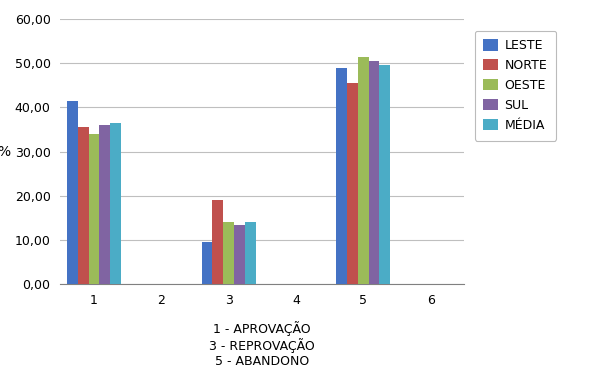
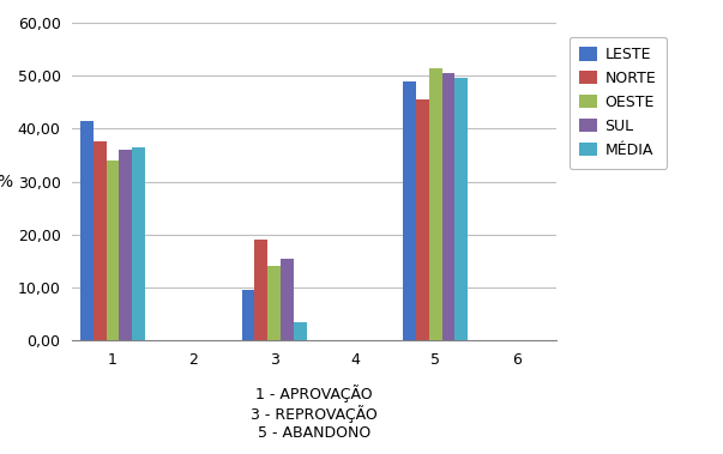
NORTE/1: 35,5 -> 37,5
SUL/3: 13,5 -> 15,5
MÉDIA/3: 14,0 -> 3,5
